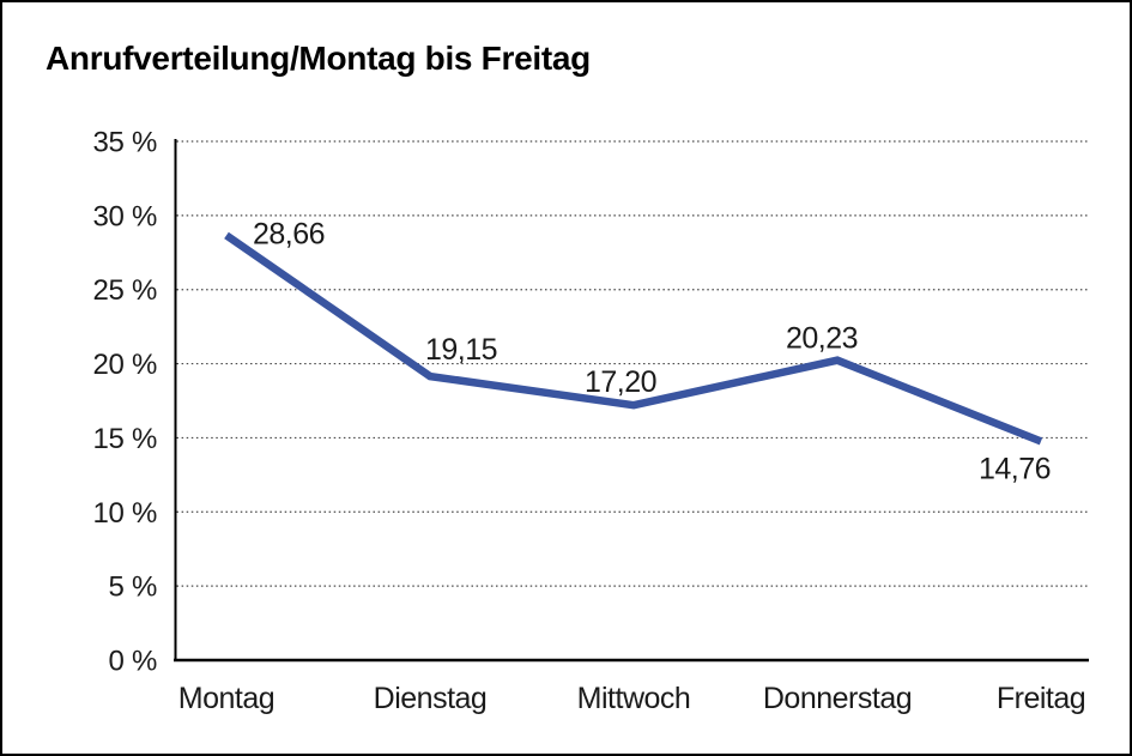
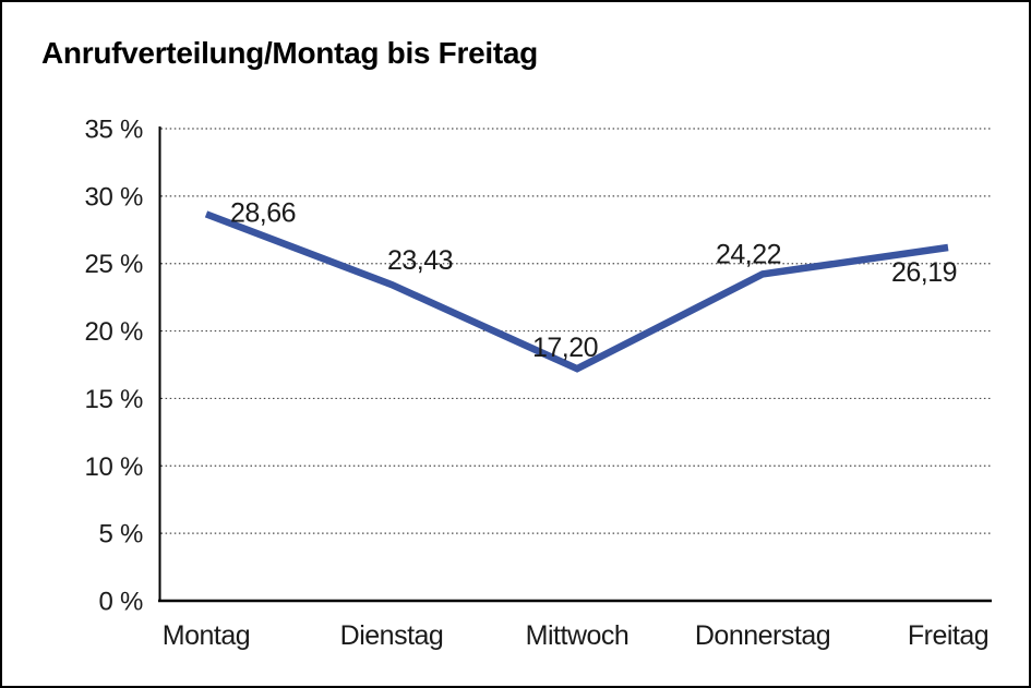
Dienstag: 19,15 -> 23,43
Donnerstag: 20,23 -> 24,22
Freitag: 14,76 -> 26,19
